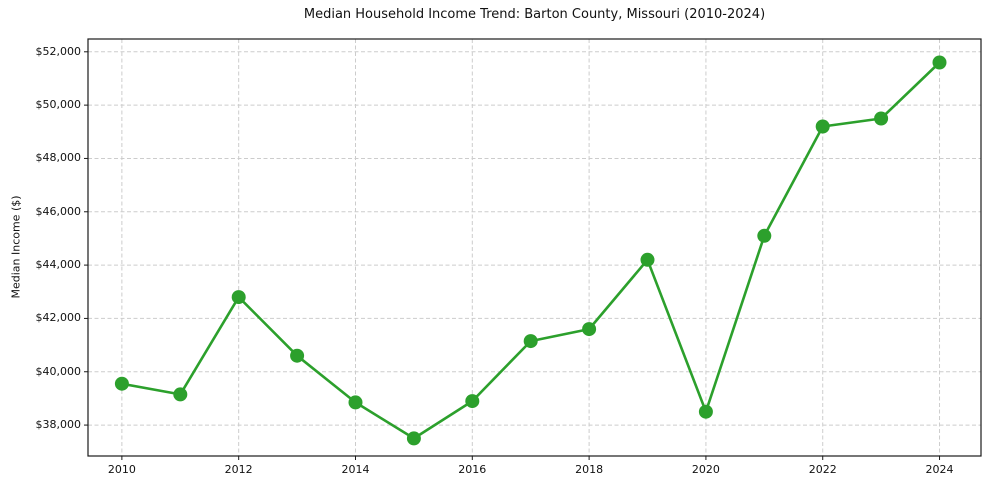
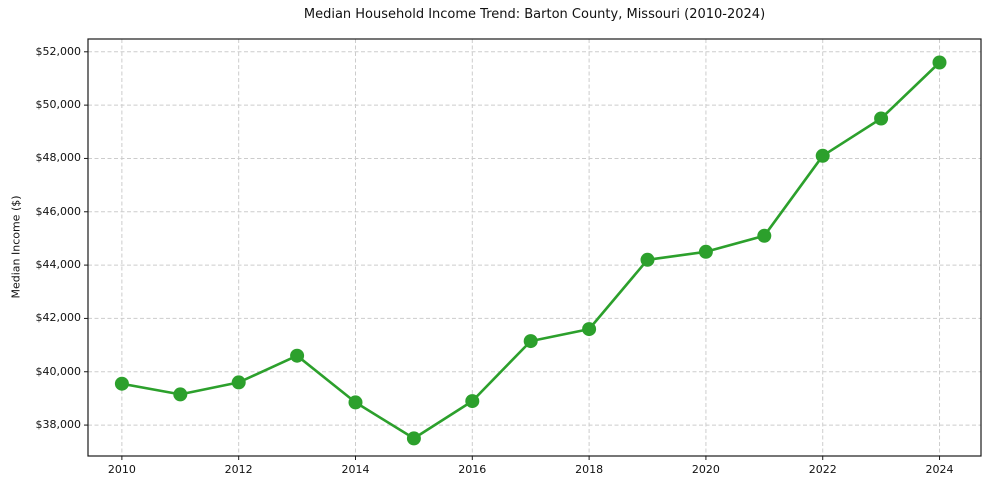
2012: $42800 -> $39600
2020: $38500 -> $44500
2022: $49200 -> $48100
